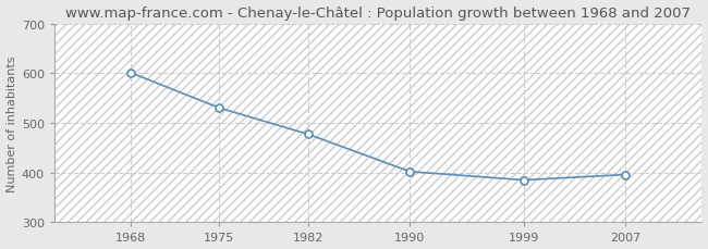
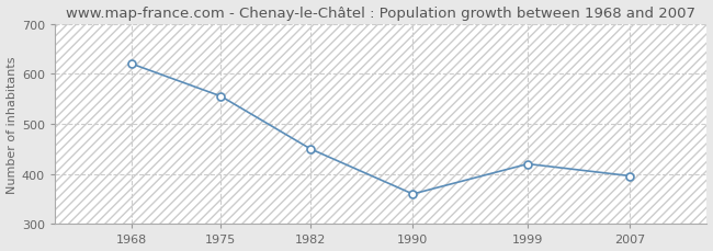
1968: 601 -> 620
1975: 530 -> 555
1982: 477 -> 450
1990: 402 -> 360
1999: 385 -> 420
